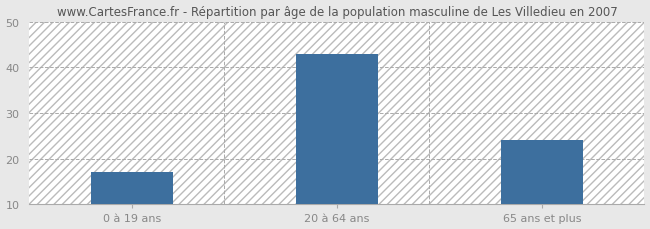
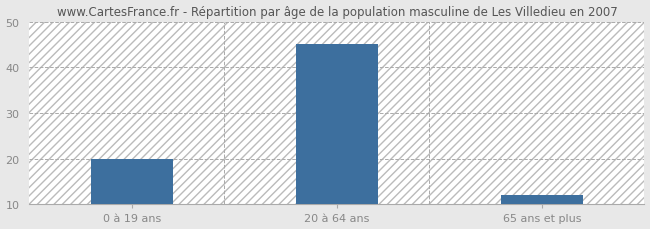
0 à 19 ans: 17 -> 20
20 à 64 ans: 43 -> 45
65 ans et plus: 24 -> 12
